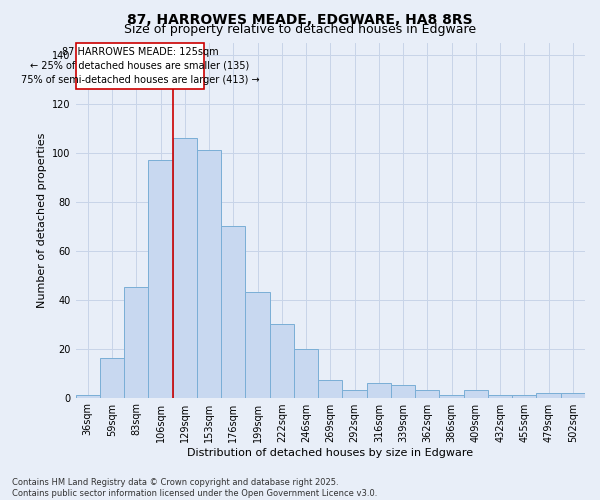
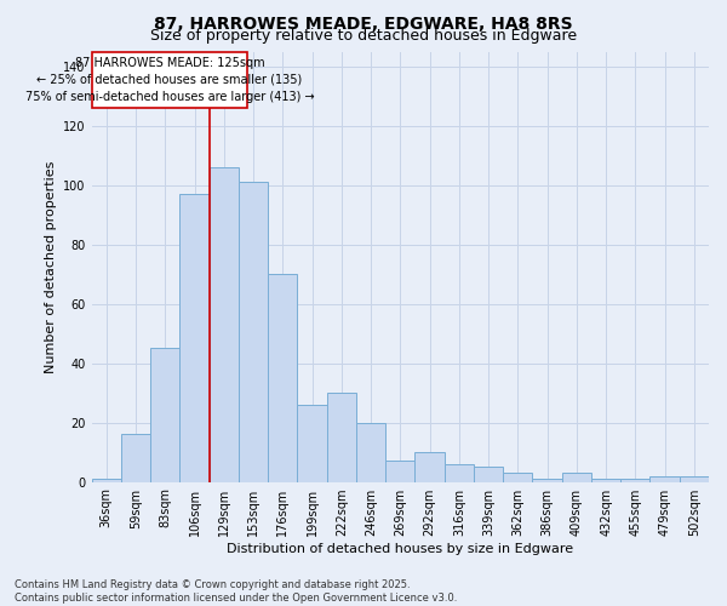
199sqm: 43 -> 26
292sqm: 3 -> 10
